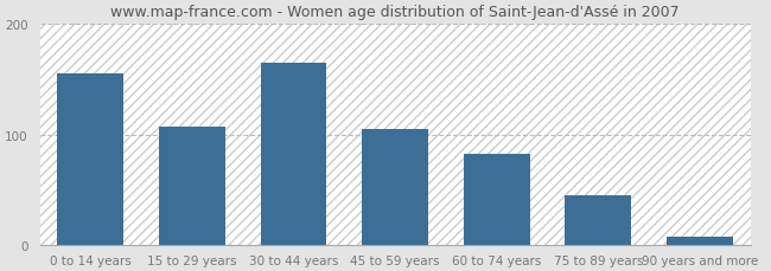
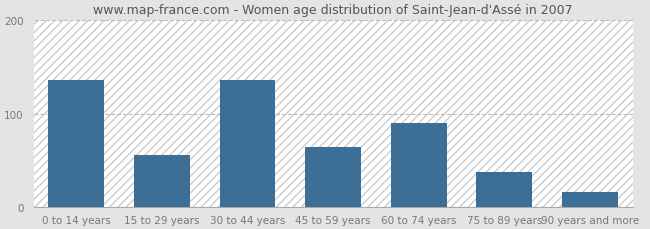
0 to 14 years: 155 -> 136
15 to 29 years: 107 -> 56
30 to 44 years: 165 -> 136
45 to 59 years: 105 -> 64
60 to 74 years: 83 -> 90
75 to 89 years: 45 -> 38
90 years and more: 8 -> 16
